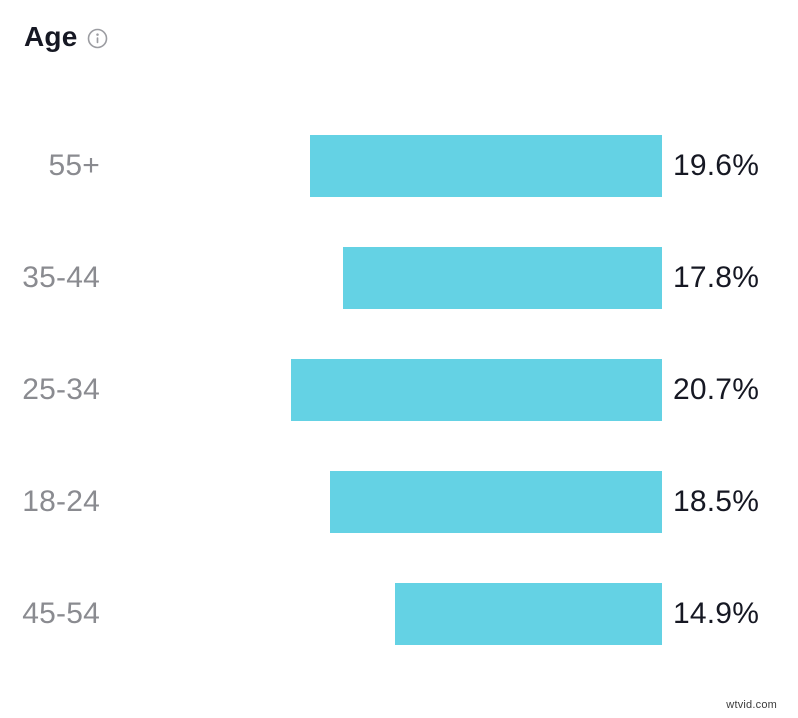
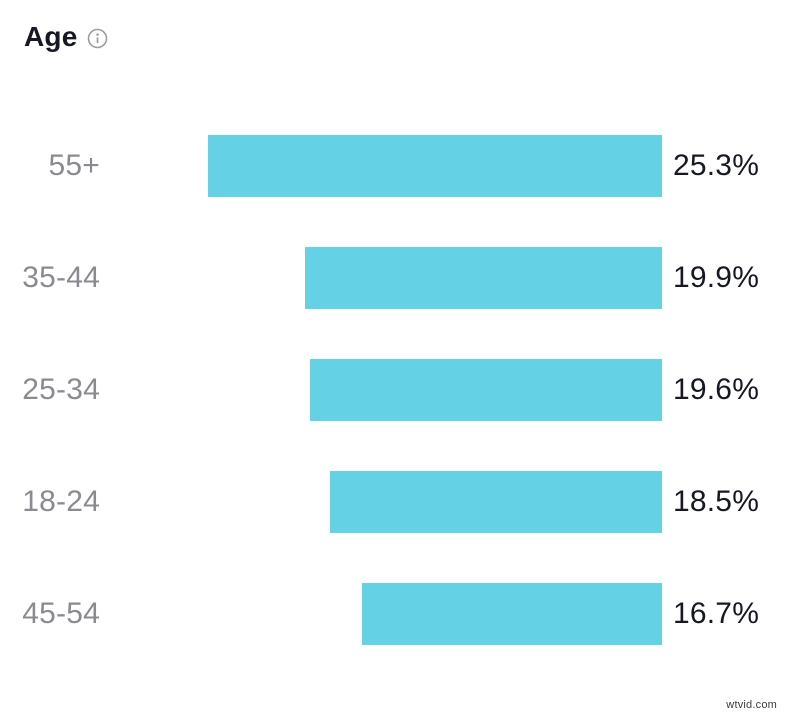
55+: 19.6% -> 25.3%
35-44: 17.8% -> 19.9%
25-34: 20.7% -> 19.6%
45-54: 14.9% -> 16.7%
